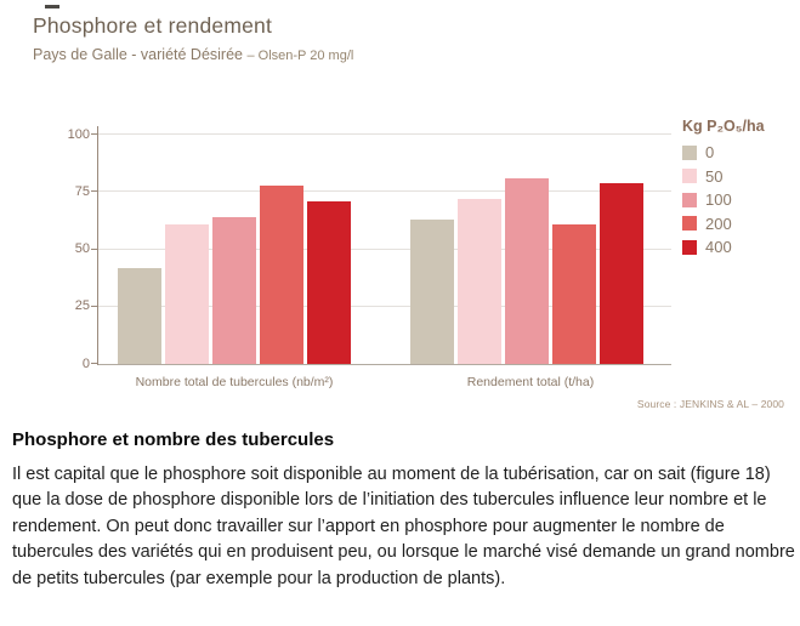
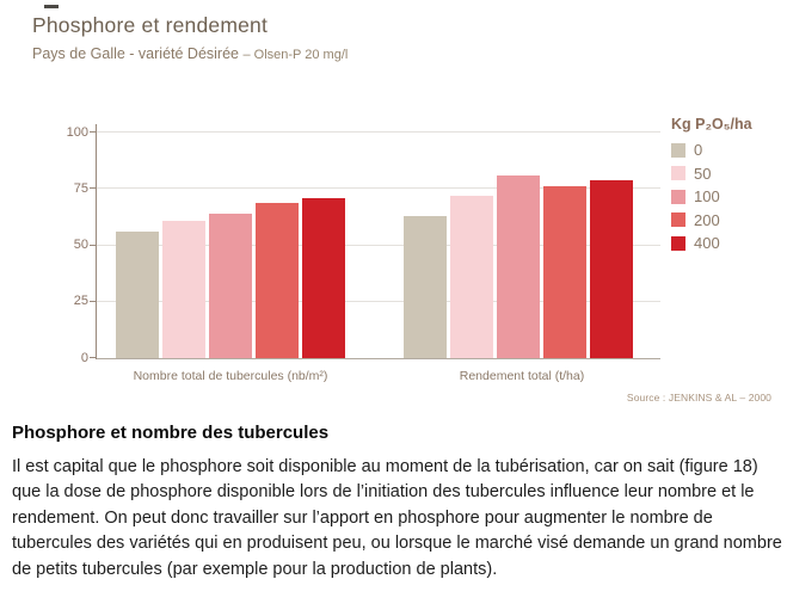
0/Nombre total de tubercules (nb/m²): 42 -> 56
200/Nombre total de tubercules (nb/m²): 78 -> 69
200/Rendement total (t/ha): 61 -> 76
